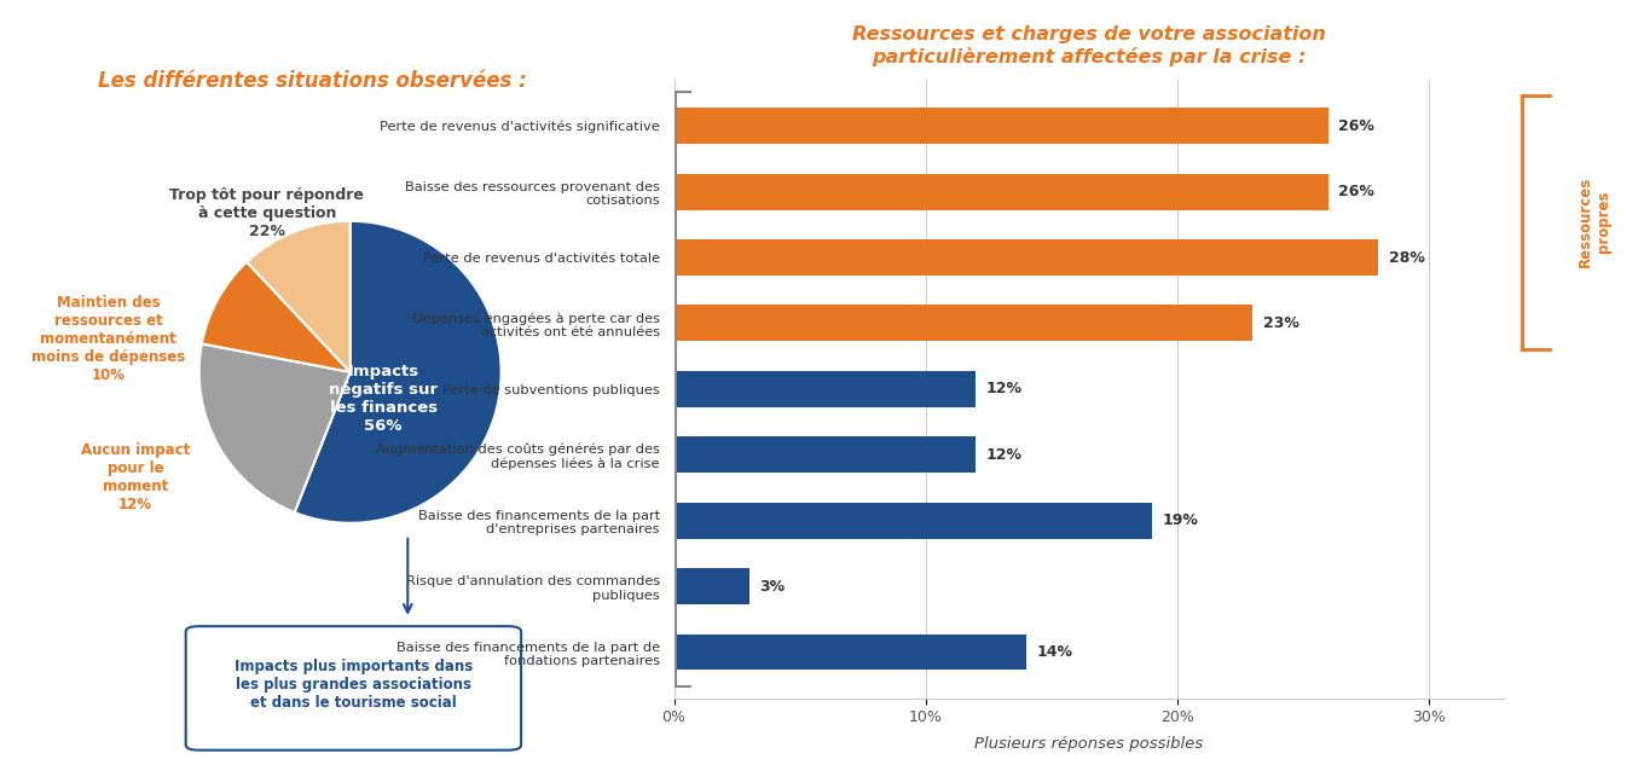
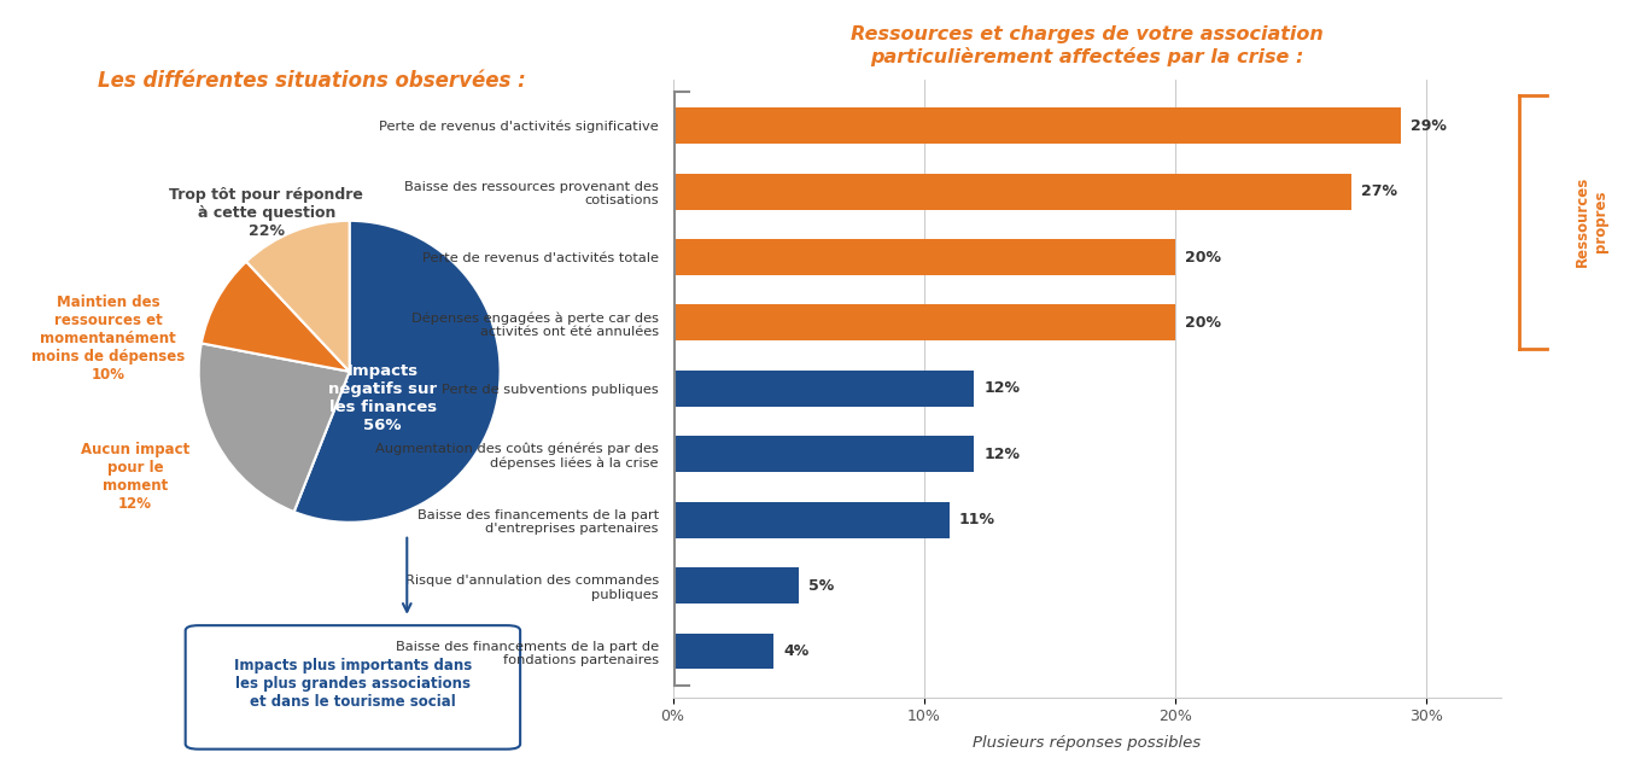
Perte de revenus d'activités significative: 26% -> 29%
Baisse des ressources provenant des cotisations: 26% -> 27%
Perte de revenus d'activités totale: 28% -> 20%
Dépenses engagées à perte car des activités ont été annulées: 23% -> 20%
Baisse des financements de la part d'entreprises partenaires: 19% -> 11%
Risque d'annulation des commandes publiques: 3% -> 5%
Baisse des financements de la part de fondations partenaires: 14% -> 4%
